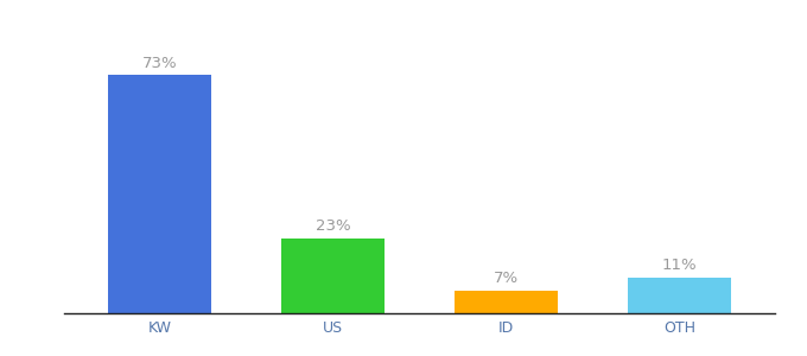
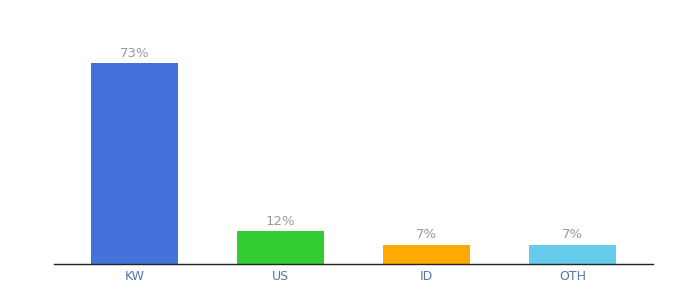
US: 23% -> 12%
OTH: 11% -> 7%
